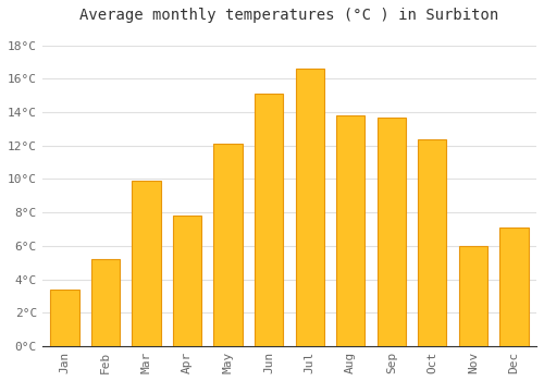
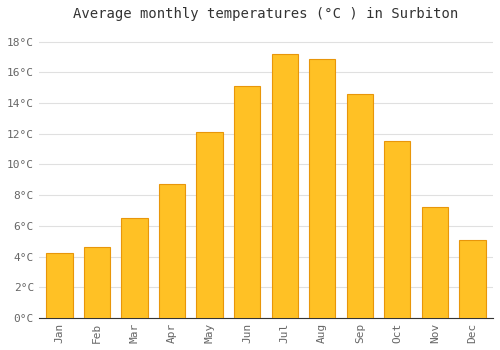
Jan: 3.4°C -> 4.2°C
Feb: 5.2°C -> 4.6°C
Mar: 9.9°C -> 6.5°C
Apr: 7.8°C -> 8.7°C
Jul: 16.6°C -> 17.2°C
Aug: 13.8°C -> 16.9°C
Sep: 13.7°C -> 14.6°C
Oct: 12.4°C -> 11.5°C
Nov: 6.0°C -> 7.2°C
Dec: 7.1°C -> 5.1°C
